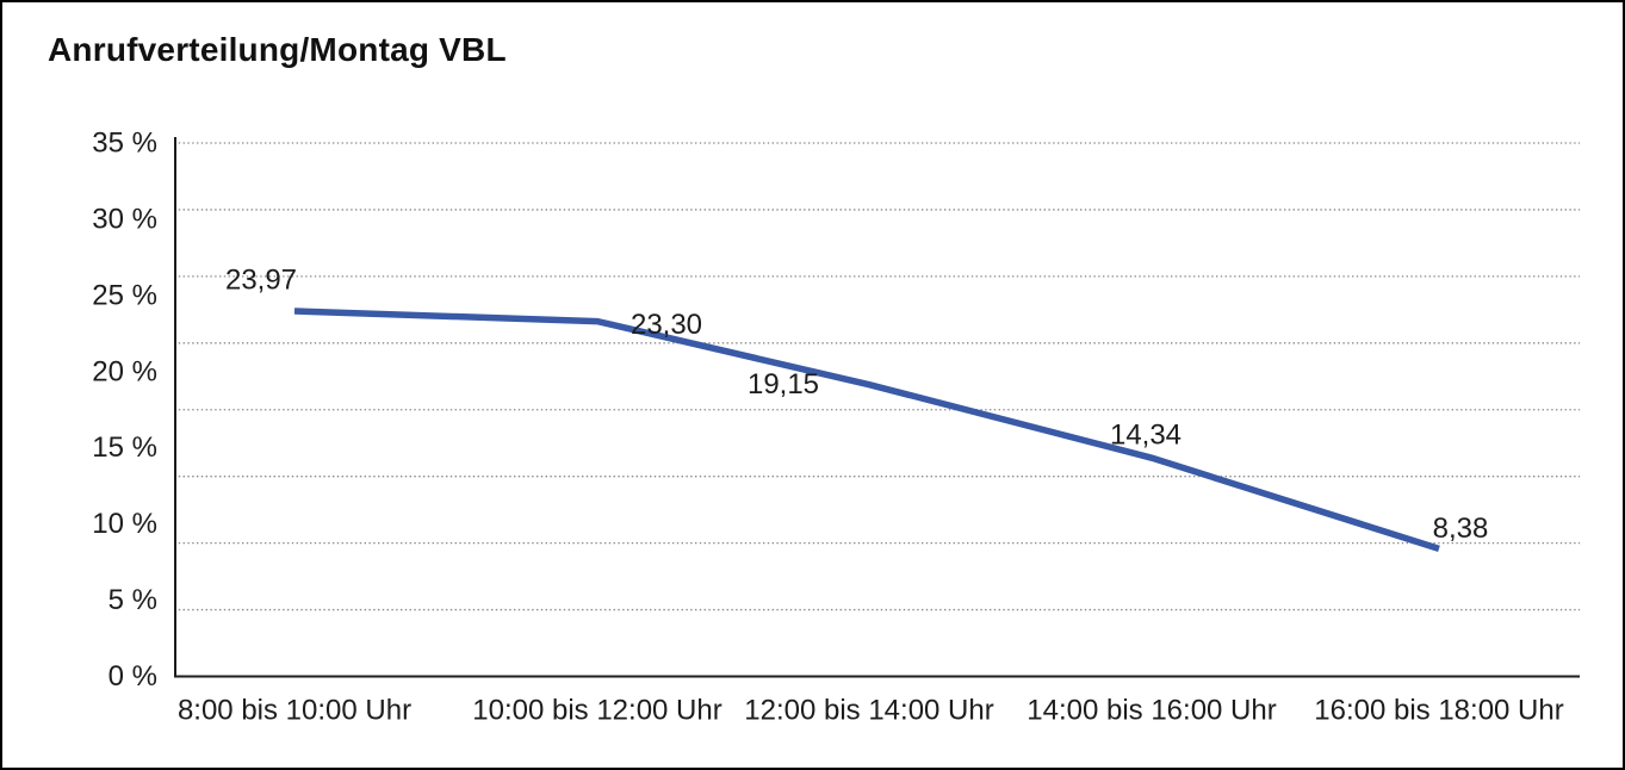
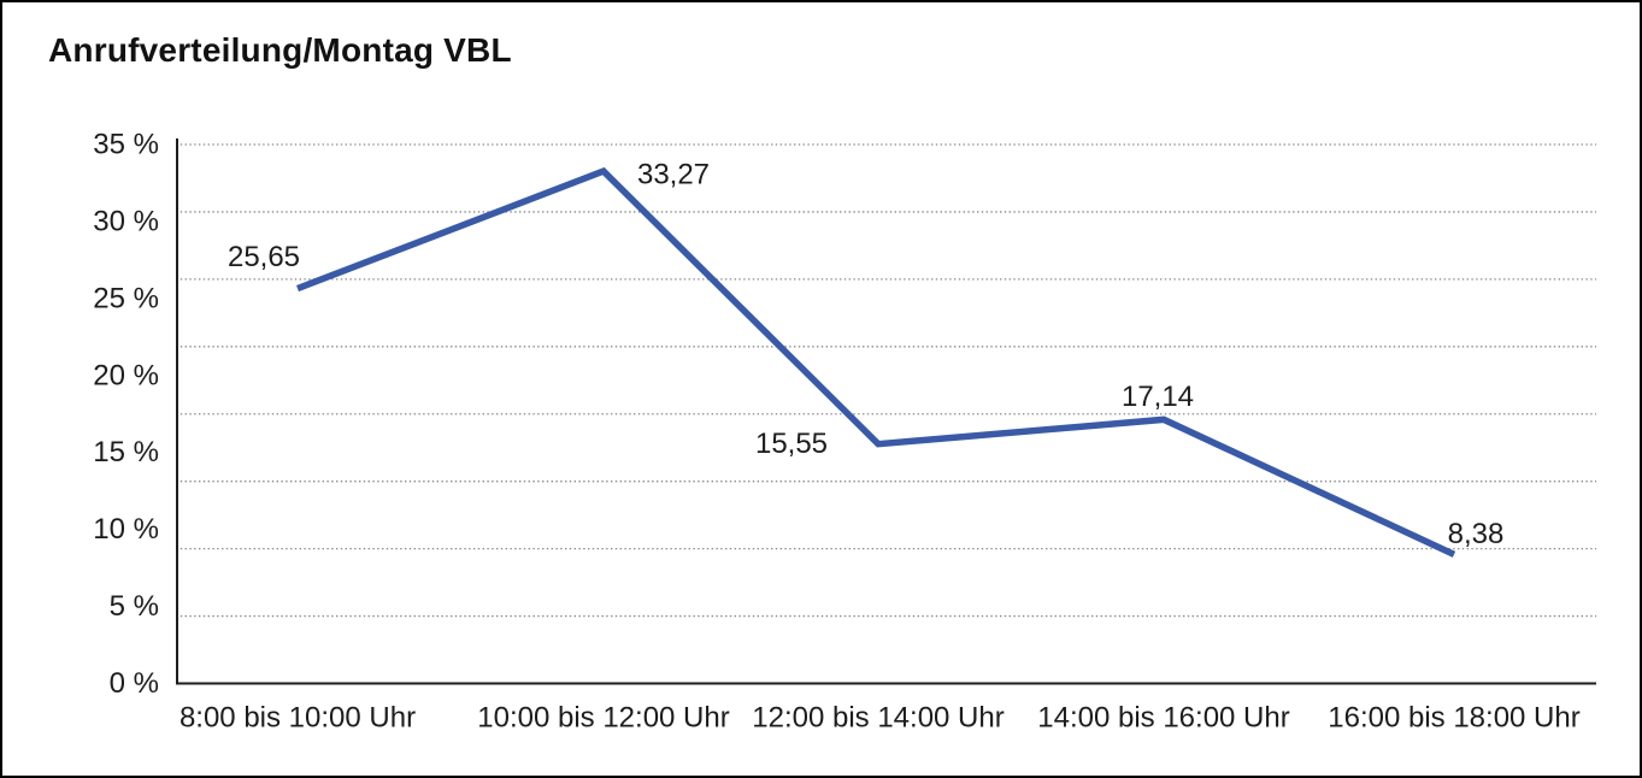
8:00 bis 10:00 Uhr: 23,97 -> 25,65
10:00 bis 12:00 Uhr: 23,30 -> 33,27
12:00 bis 14:00 Uhr: 19,15 -> 15,55
14:00 bis 16:00 Uhr: 14,34 -> 17,14
